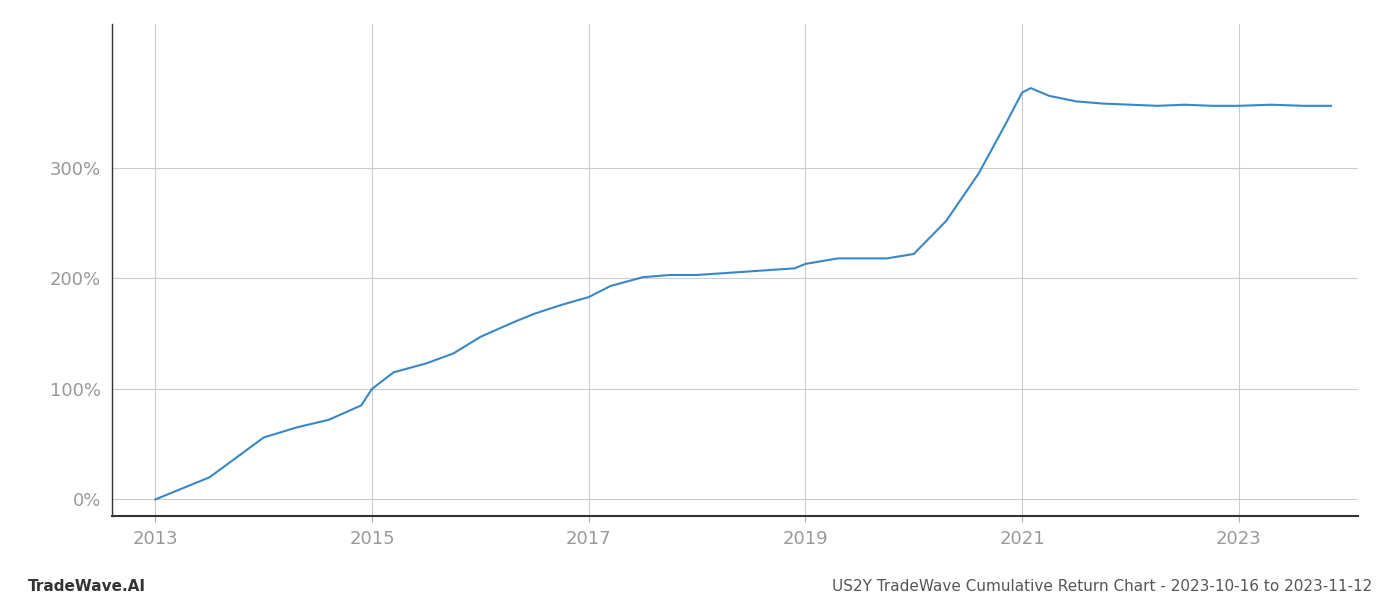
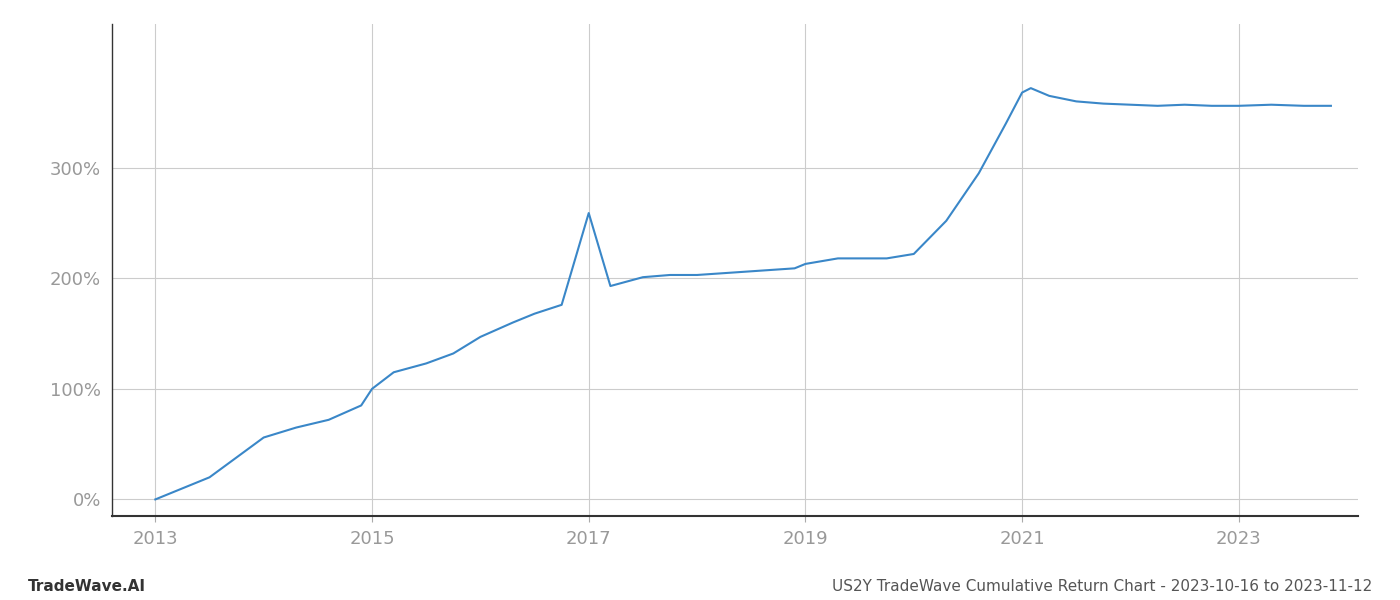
2017: 183% -> 259%
